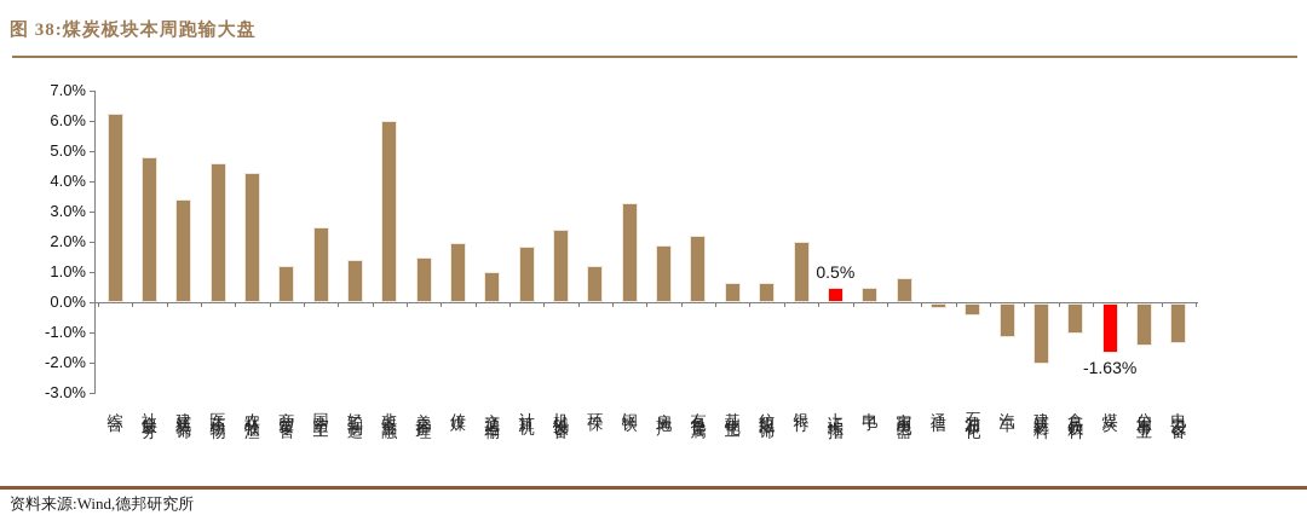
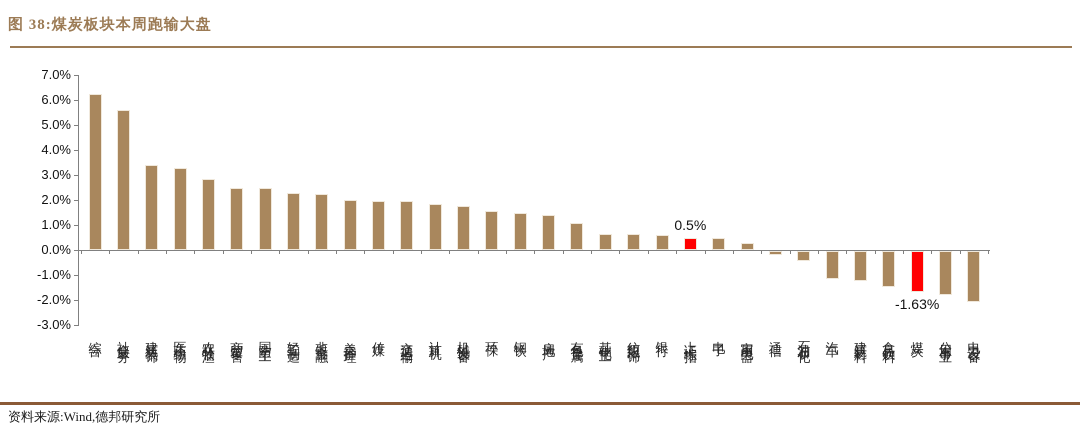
社会服务: 4.8% -> 5.6%
医药生物: 4.6% -> 3.3%
农林牧渔: 4.3% -> 2.9%
商贸零售: 1.2% -> 2.5%
轻工制造: 1.4% -> 2.3%
非银金融: 6.0% -> 2.2%
美容护理: 1.5% -> 2.0%
交通运输: 1.0% -> 1.9%
机械设备: 2.4% -> 1.8%
环保: 1.2% -> 1.6%
钢铁: 3.3% -> 1.5%
房地产: 1.9% -> 1.4%
有色金属: 2.2% -> 1.1%
银行: 2.0% -> 0.6%
家用电器: 0.8% -> 0.3%
建筑材料: -2.0% -> -1.2%
食品饮料: -1.0% -> -1.4%
公用事业: -1.4% -> -1.8%
电力设备: -1.3% -> -2.0%
